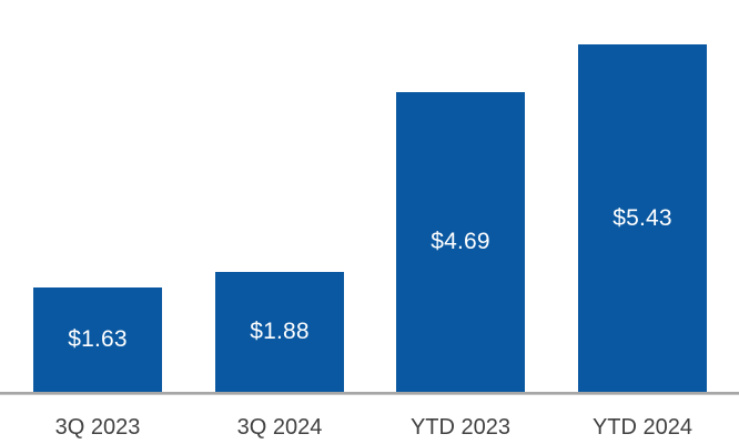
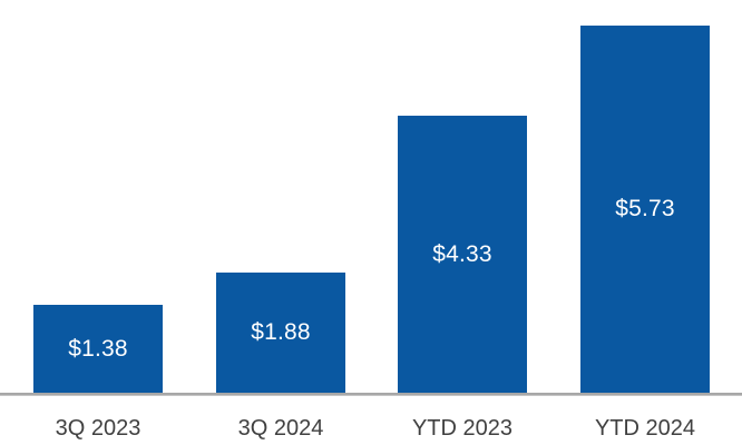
3Q 2023: $1.63 -> $1.38
YTD 2023: $4.69 -> $4.33
YTD 2024: $5.43 -> $5.73
